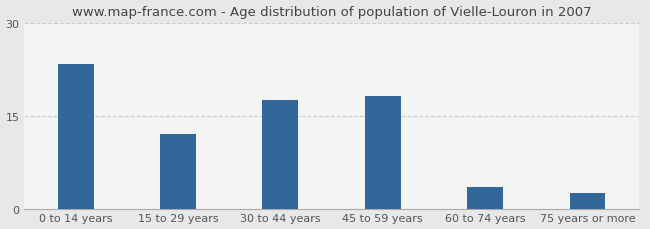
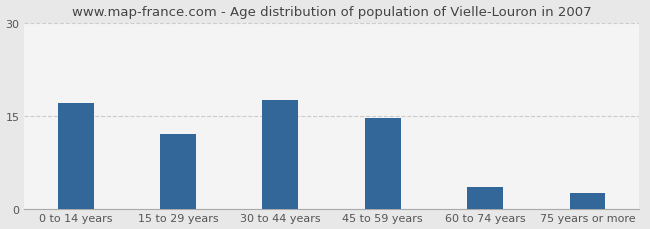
0 to 14 years: 23.4 -> 17.0
45 to 59 years: 18.2 -> 14.7
